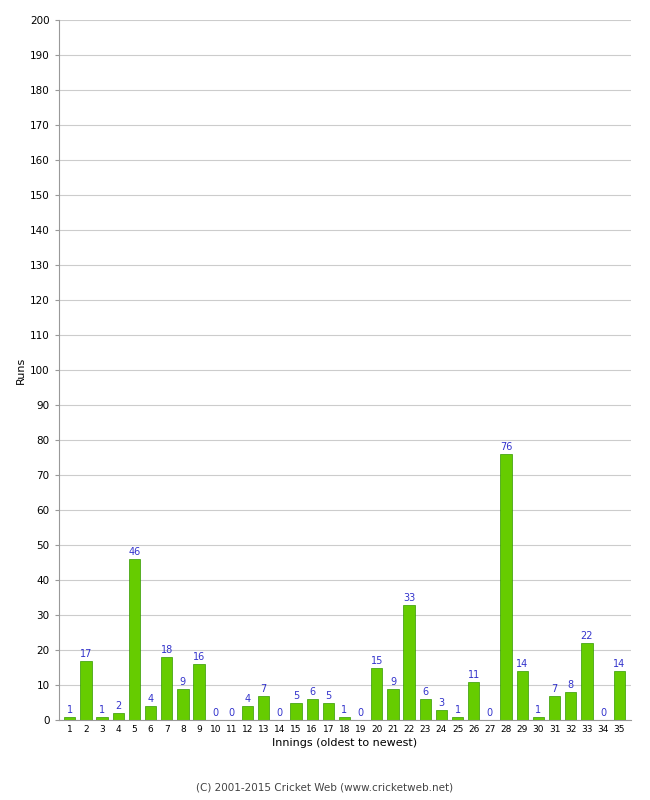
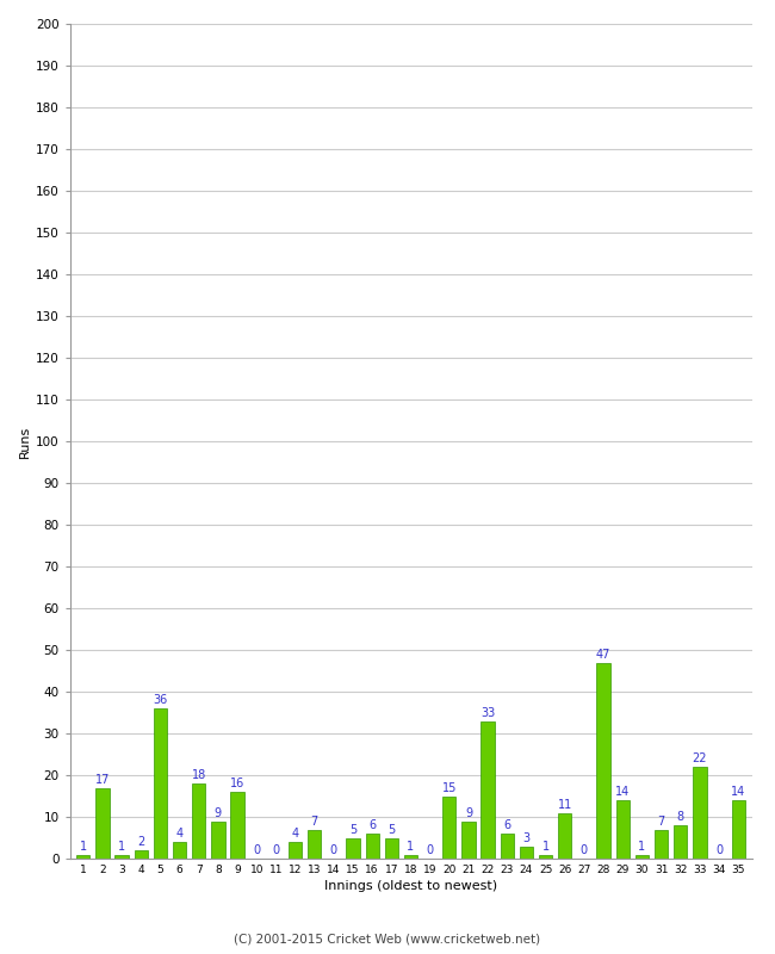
5: 46 -> 36
28: 76 -> 47
